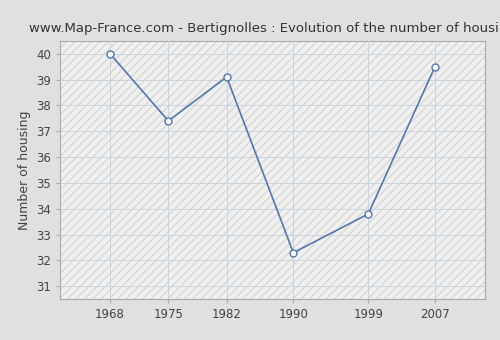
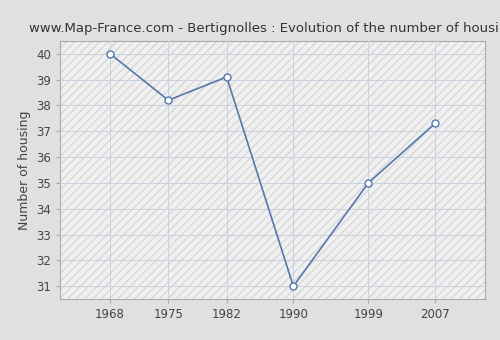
1975: 37.4 -> 38.2
1990: 32.3 -> 31.0
1999: 33.8 -> 35.0
2007: 39.5 -> 37.3
